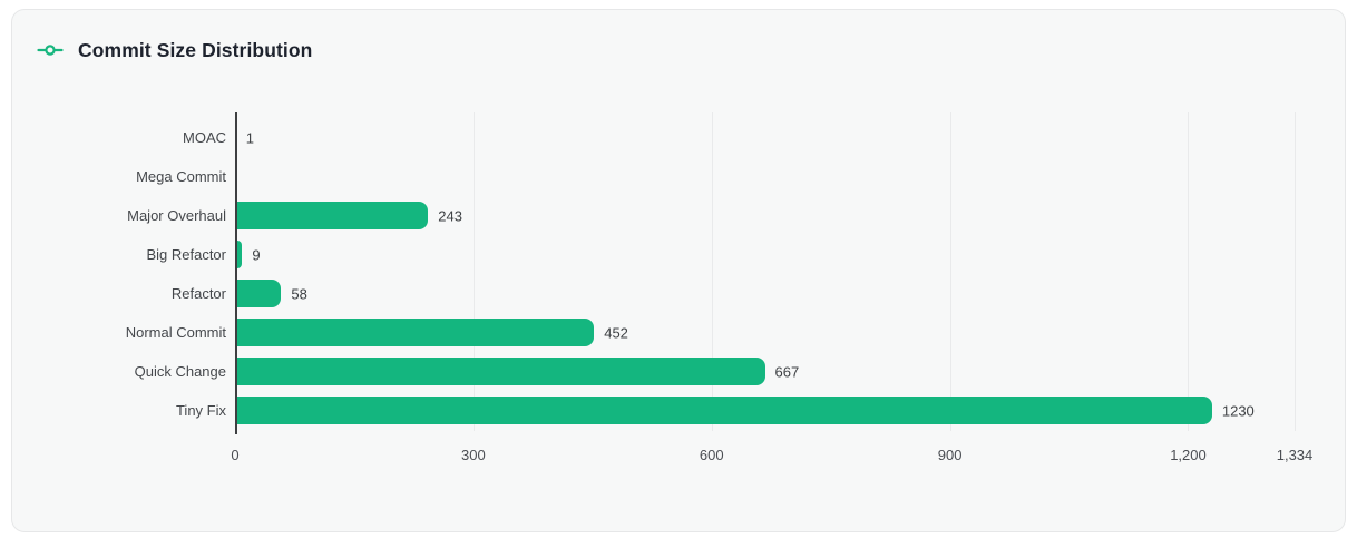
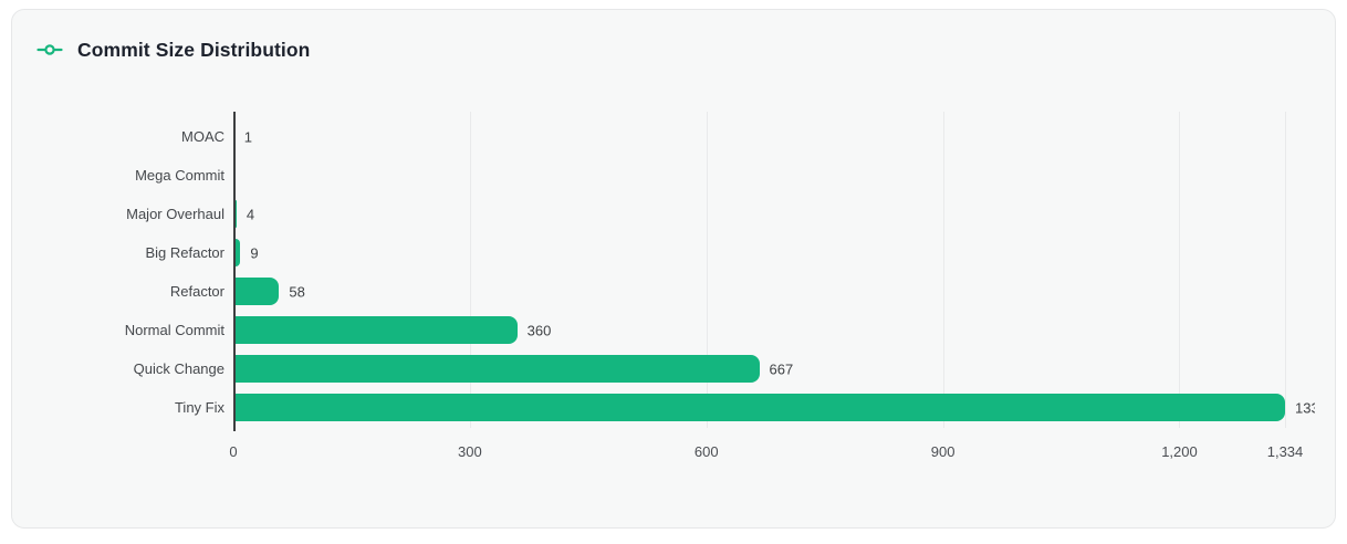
Major Overhaul: 243 -> 4
Normal Commit: 452 -> 360
Tiny Fix: 1230 -> 1334
